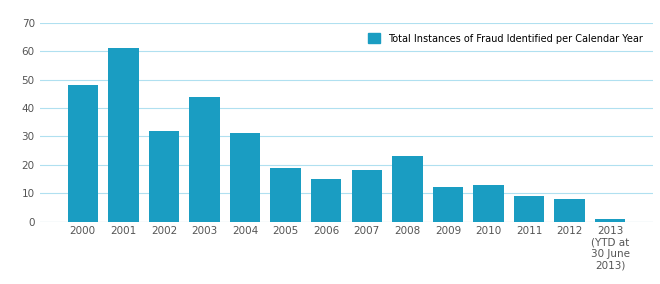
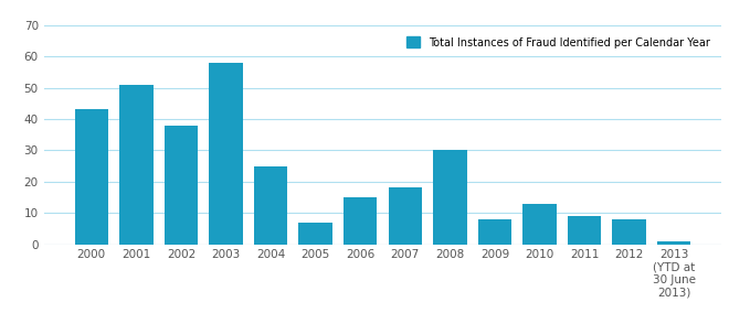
2000: 48 -> 43
2001: 61 -> 51
2002: 32 -> 38
2003: 44 -> 58
2004: 31 -> 25
2005: 19 -> 7
2008: 23 -> 30
2009: 12 -> 8
